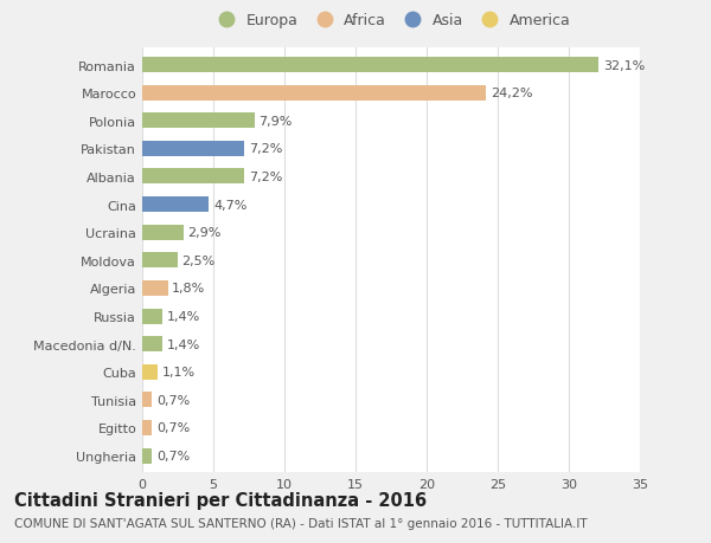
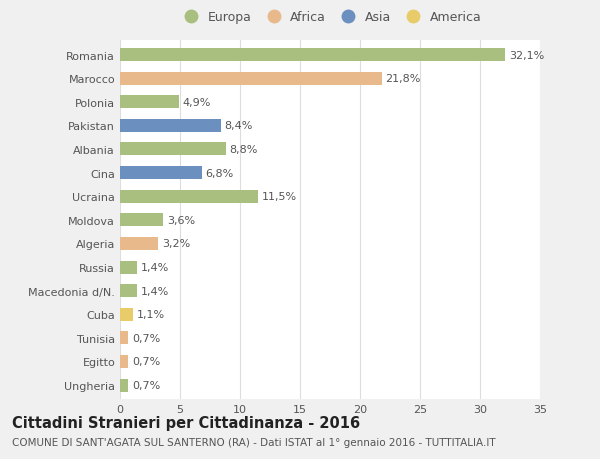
Marocco: 24,2% -> 21,8%
Polonia: 7,9% -> 4,9%
Pakistan: 7,2% -> 8,4%
Albania: 7,2% -> 8,8%
Cina: 4,7% -> 6,8%
Ucraina: 2,9% -> 11,5%
Moldova: 2,5% -> 3,6%
Algeria: 1,8% -> 3,2%
